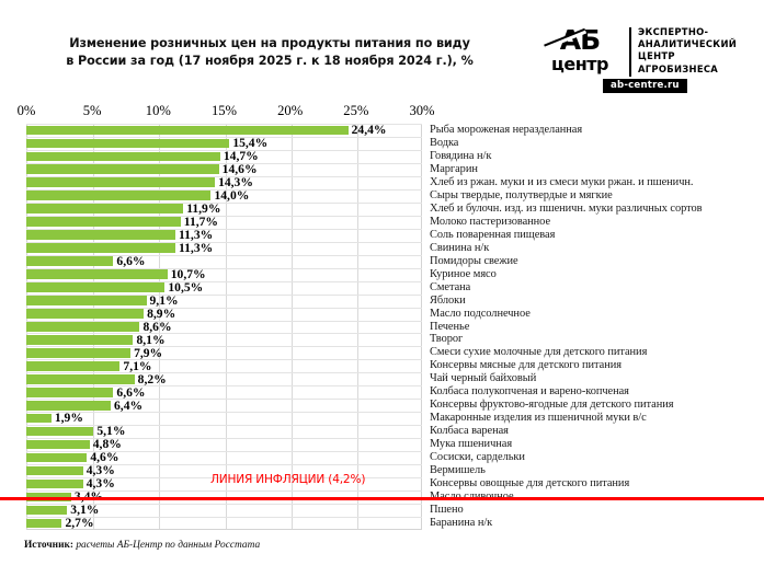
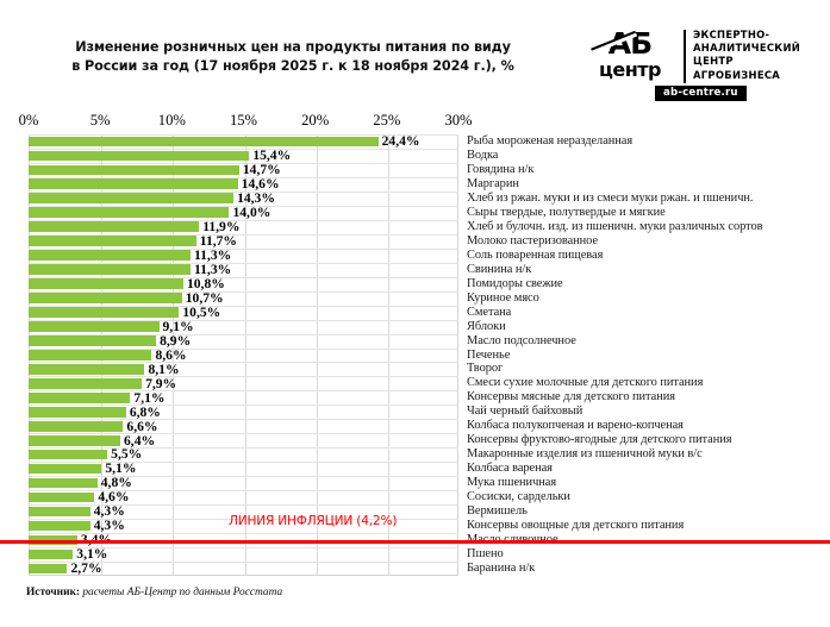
Помидоры свежие: 6,6% -> 10,8%
Чай черный байховый: 8,2% -> 6,8%
Макаронные изделия из пшеничной муки в/с: 1,9% -> 5,5%
